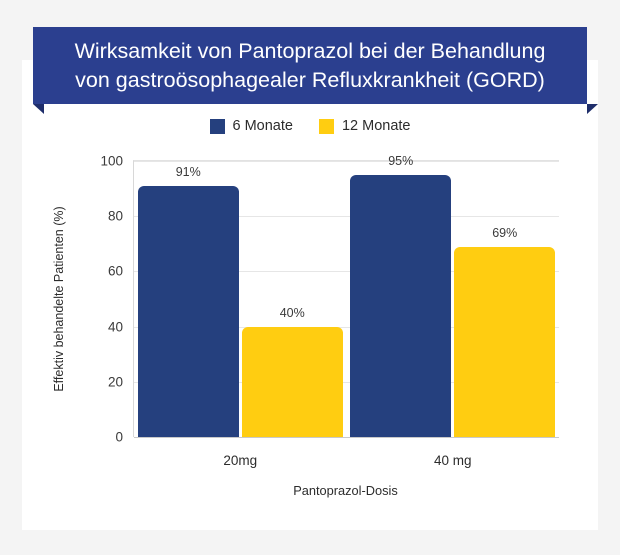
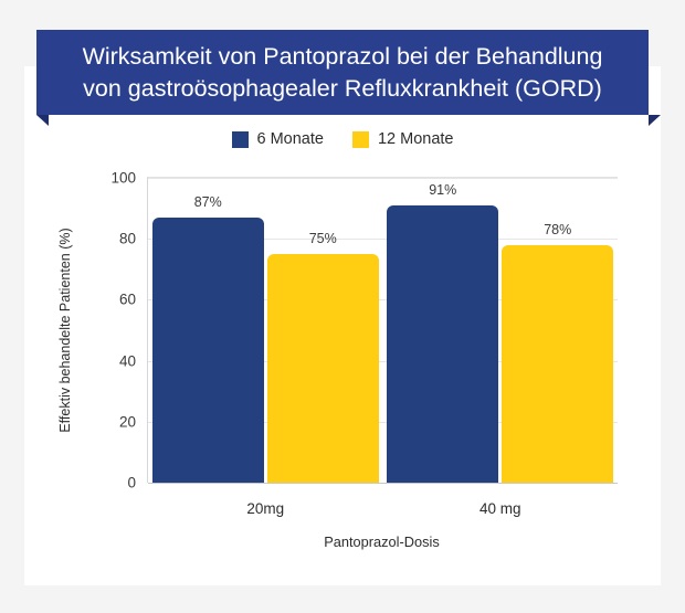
6 Monate/20mg: 91% -> 87%
12 Monate/20mg: 40% -> 75%
6 Monate/40 mg: 95% -> 91%
12 Monate/40 mg: 69% -> 78%
